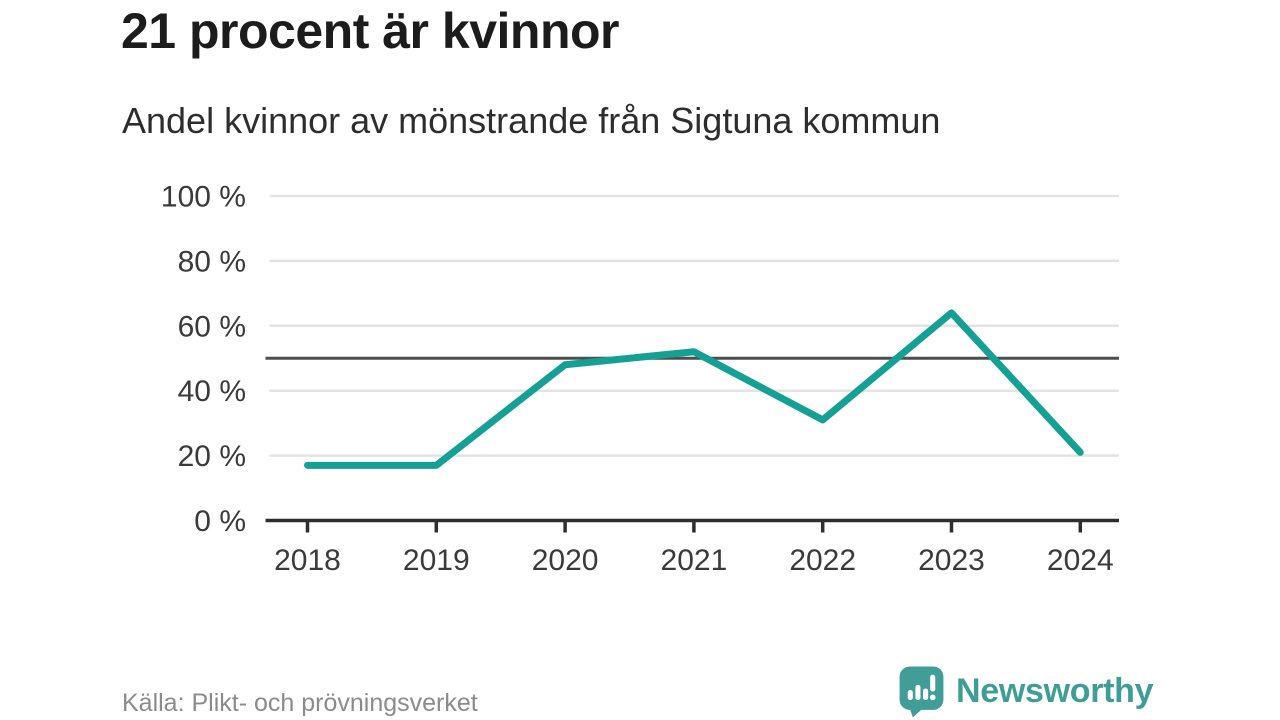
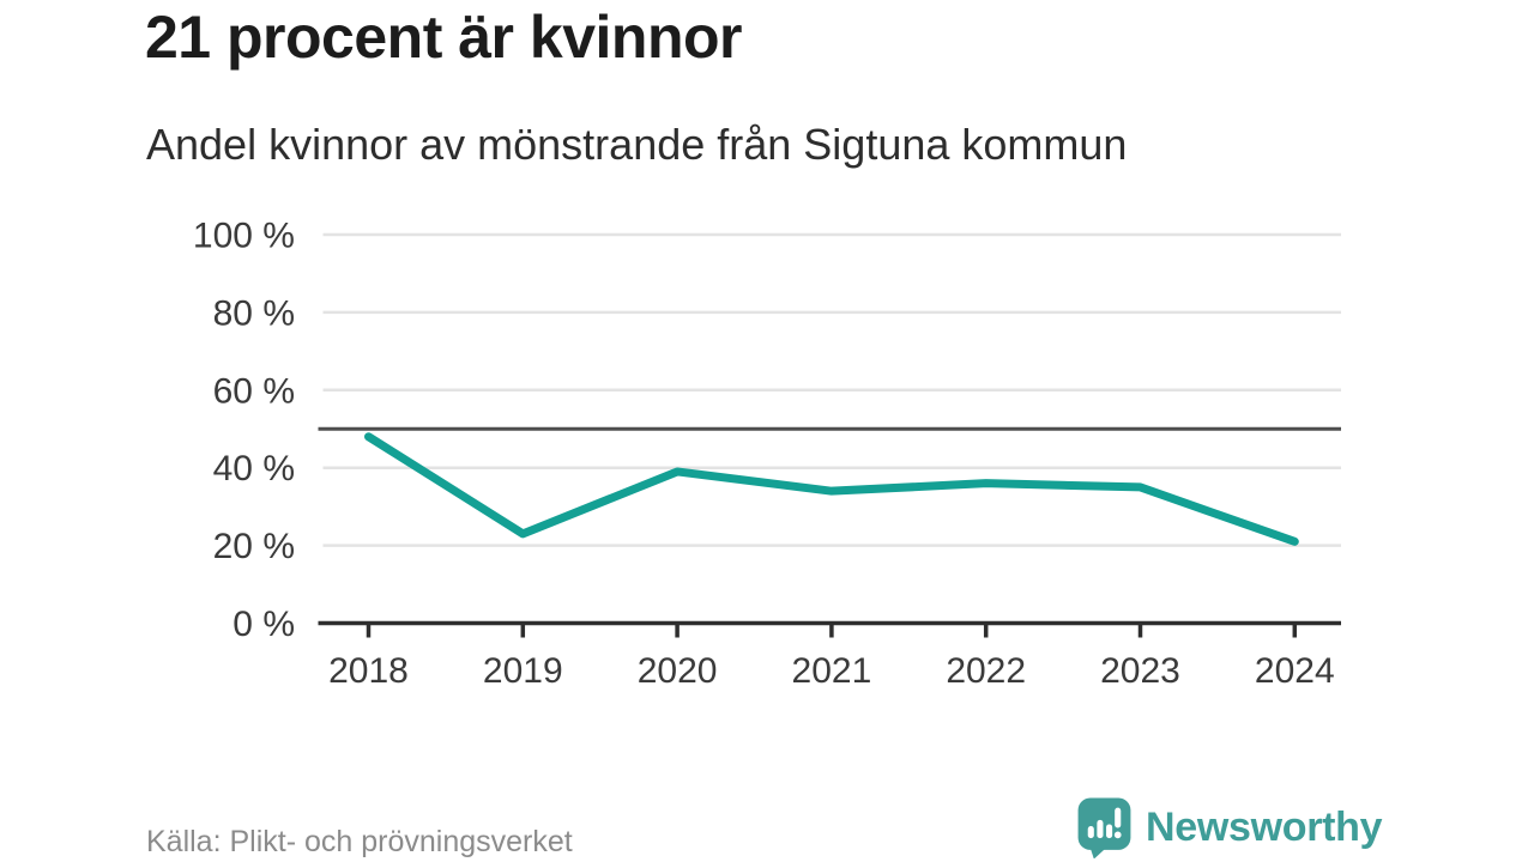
2018: 17% -> 48%
2019: 17% -> 23%
2020: 48% -> 39%
2021: 52% -> 34%
2022: 31% -> 36%
2023: 64% -> 35%
